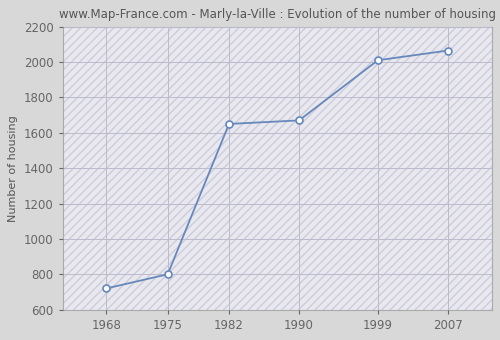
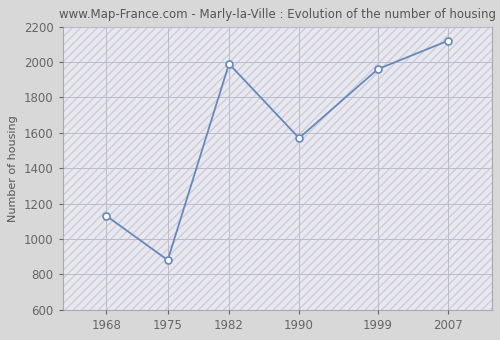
1968: 720 -> 1130
1975: 800 -> 880
1982: 1650 -> 1990
1990: 1670 -> 1570
1999: 2010 -> 1960
2007: 2060 -> 2120
